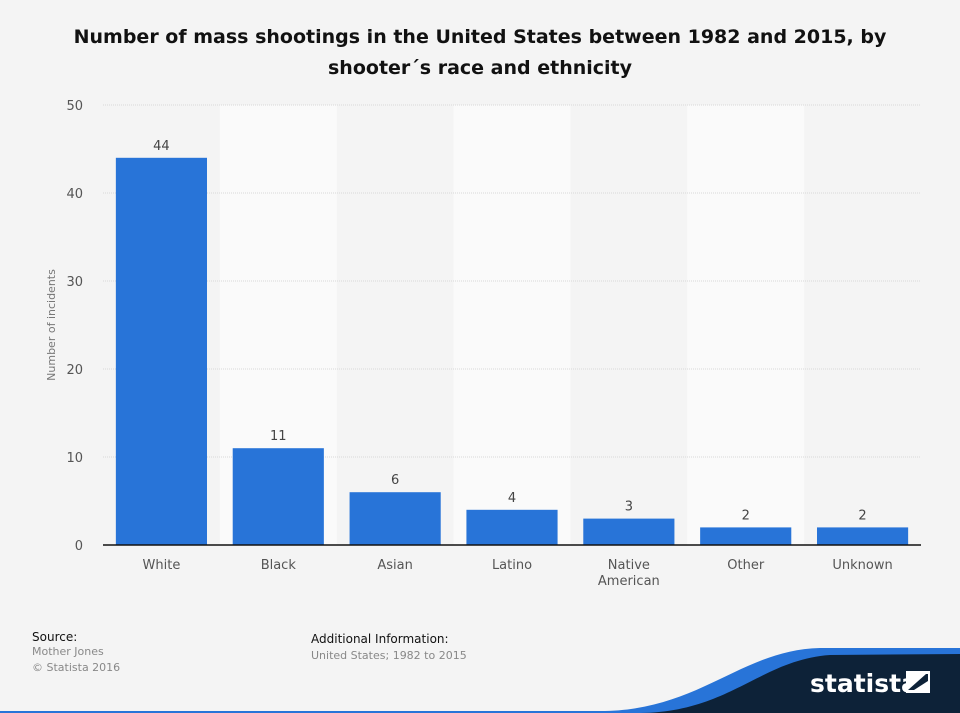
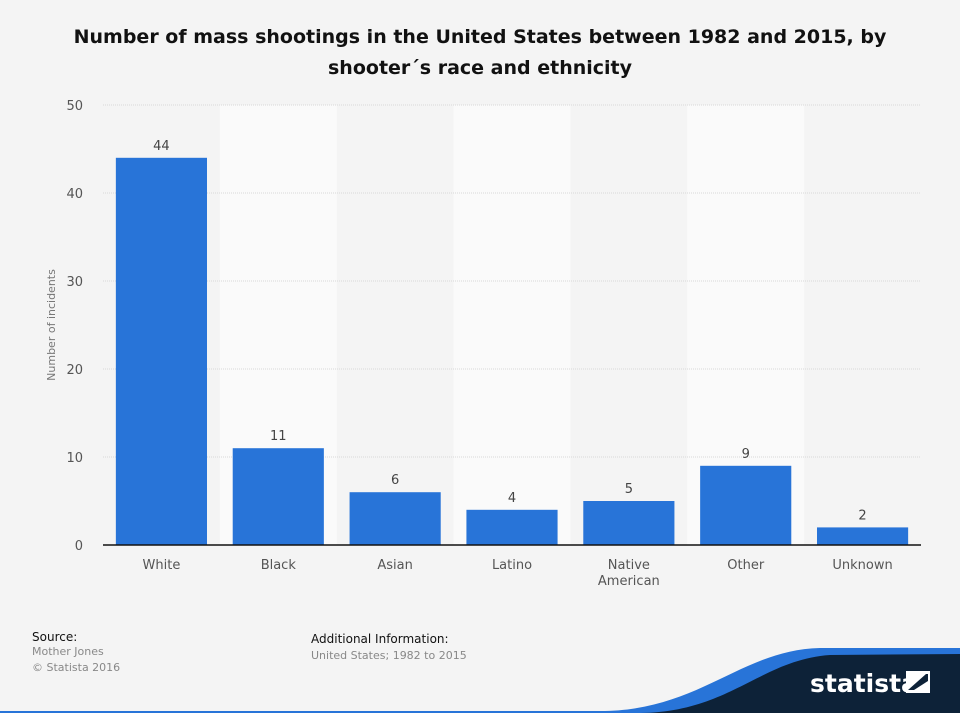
Native American: 3 -> 5
Other: 2 -> 9
